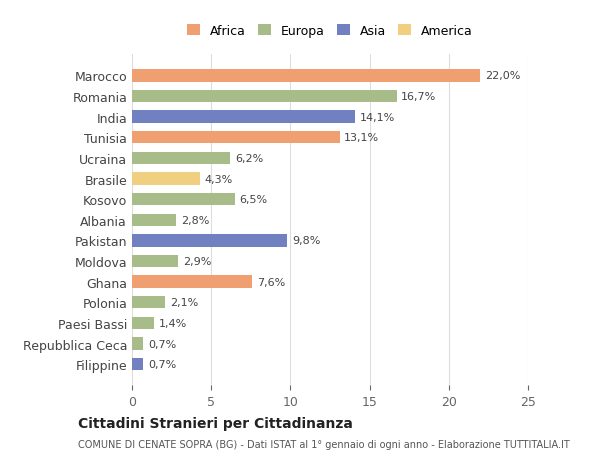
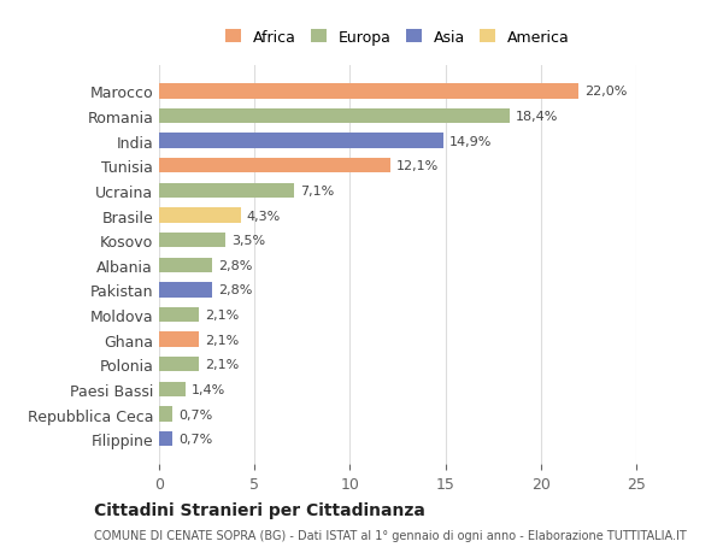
Romania: 16,7% -> 18,4%
India: 14,1% -> 14,9%
Tunisia: 13,1% -> 12,1%
Ucraina: 6,2% -> 7,1%
Kosovo: 6,5% -> 3,5%
Pakistan: 9,8% -> 2,8%
Moldova: 2,9% -> 2,1%
Ghana: 7,6% -> 2,1%
